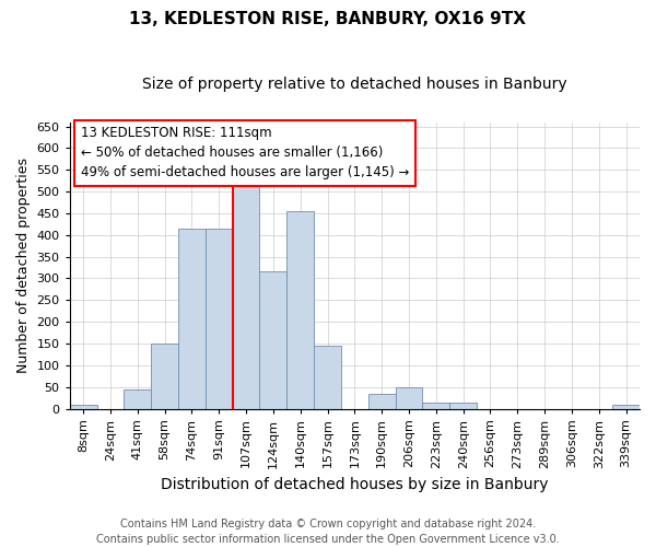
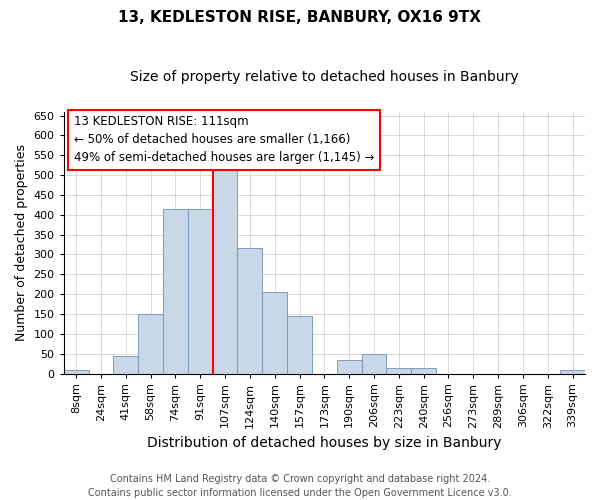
140sqm: 455 -> 205
